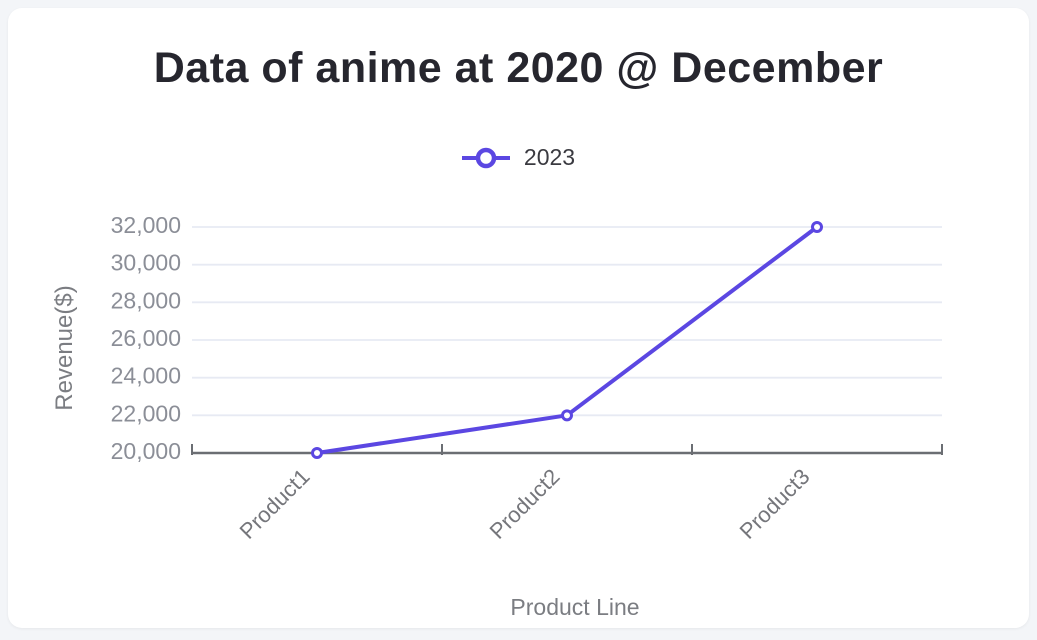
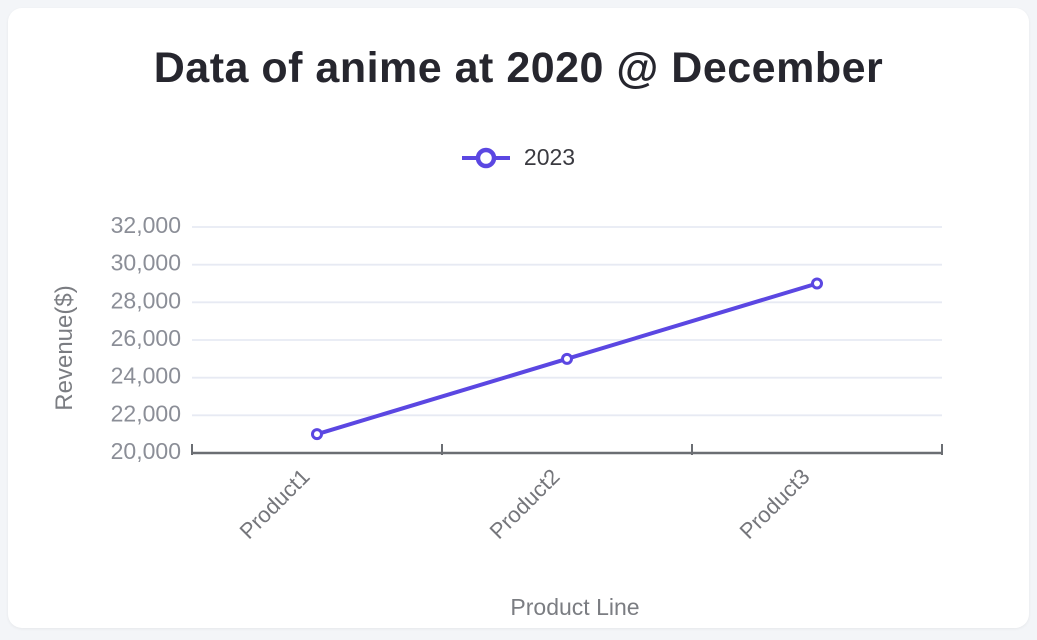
Product1: 20000 -> 21000
Product2: 22000 -> 25000
Product3: 32000 -> 29000
